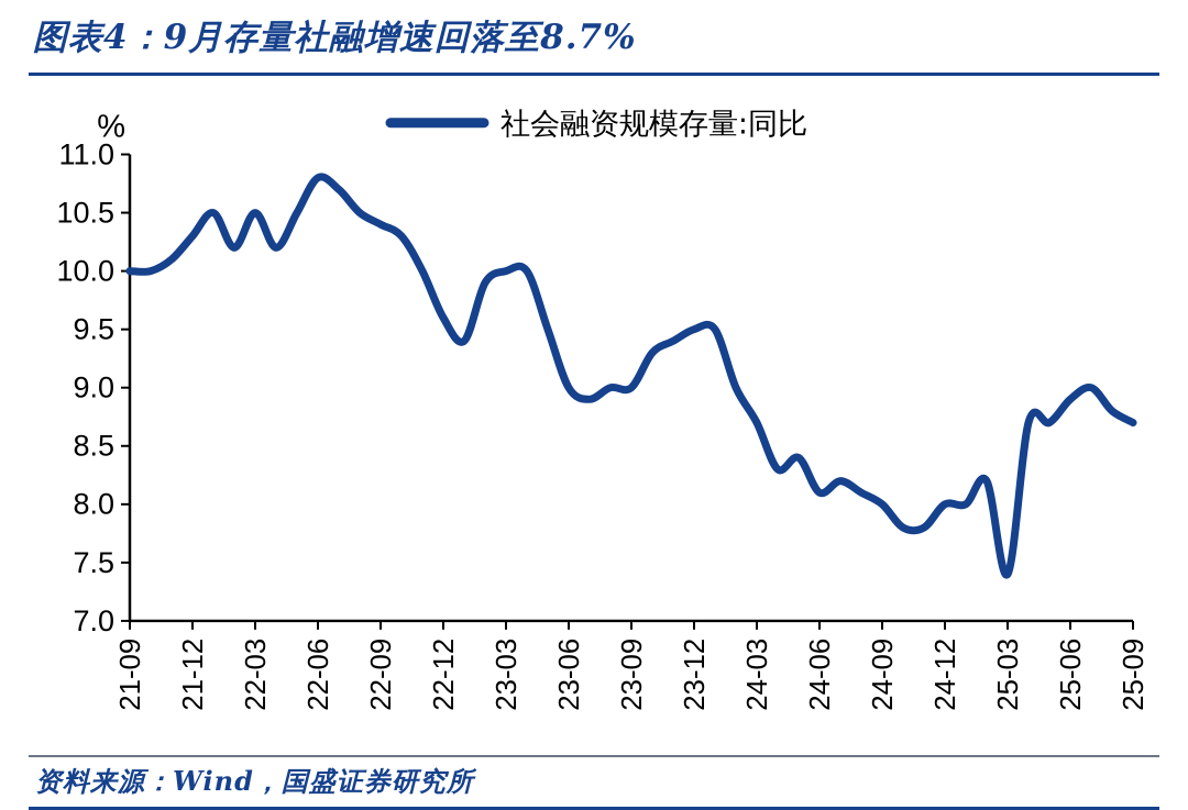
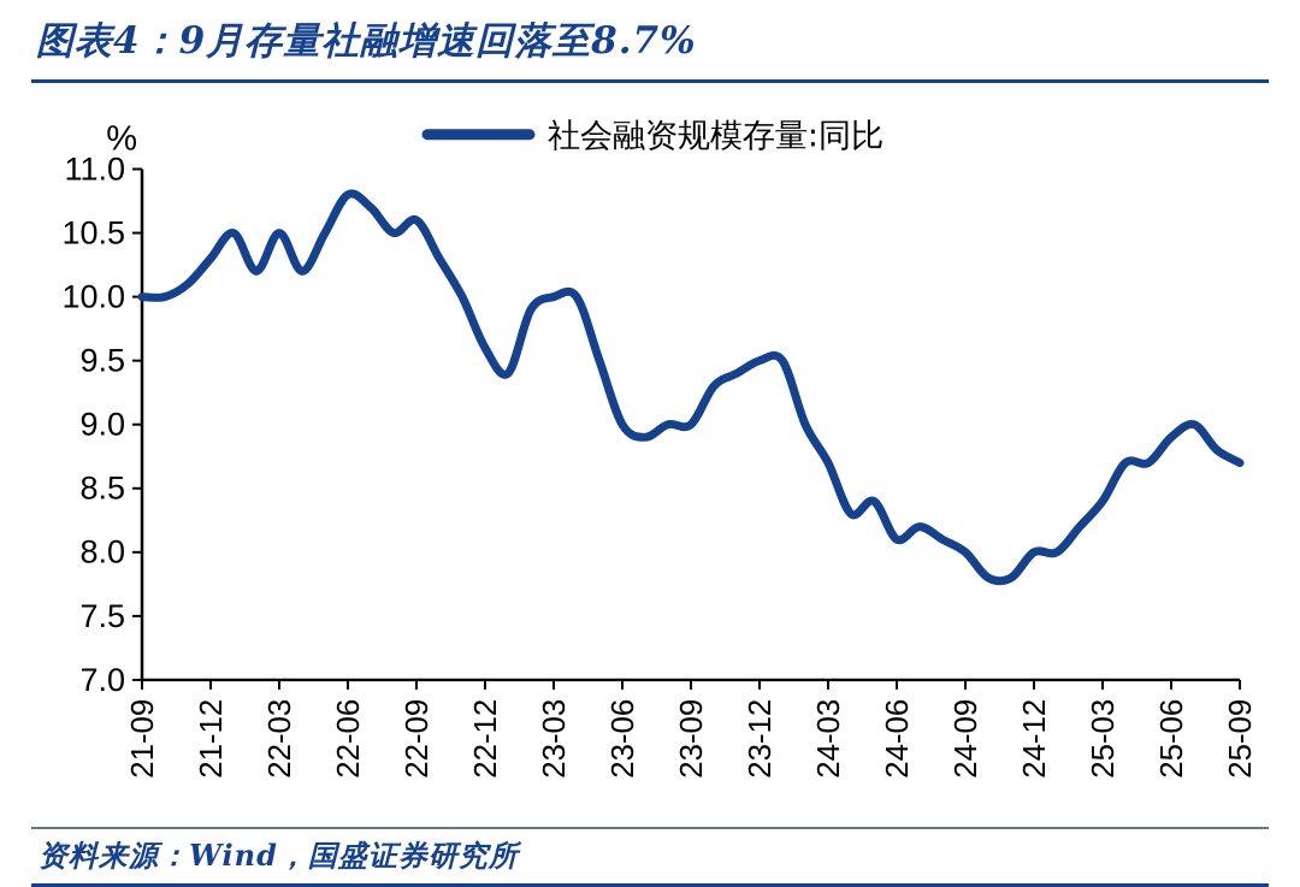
22-09: 10.4 -> 10.6
25-03: 7.4 -> 8.4
